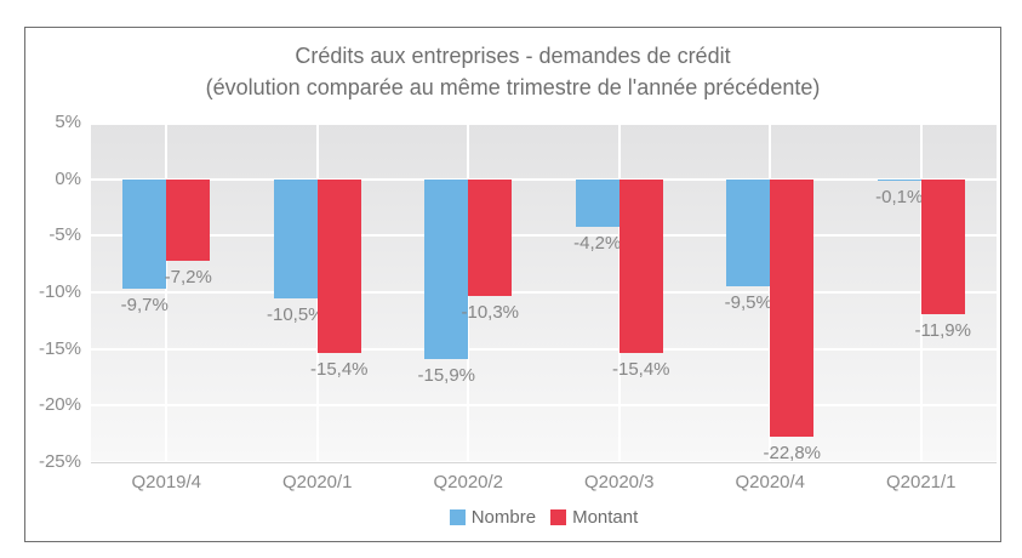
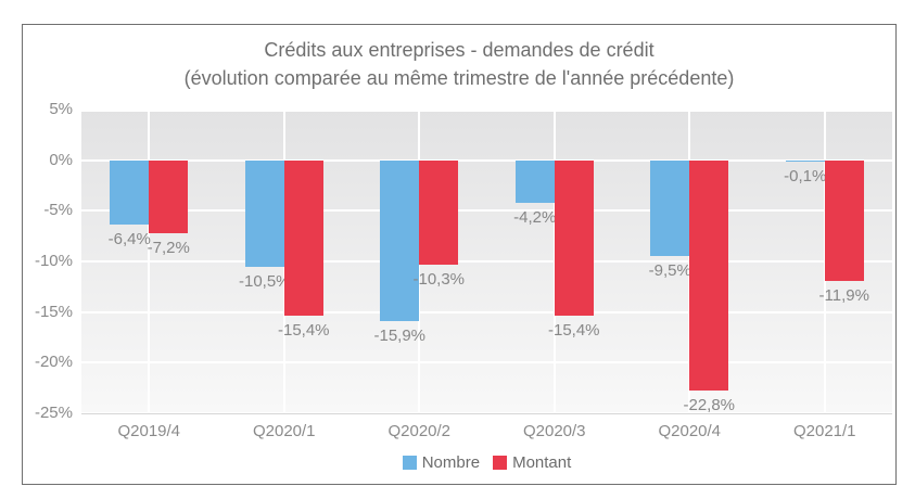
Nombre/Q2019/4: -9,7% -> -6,4%
